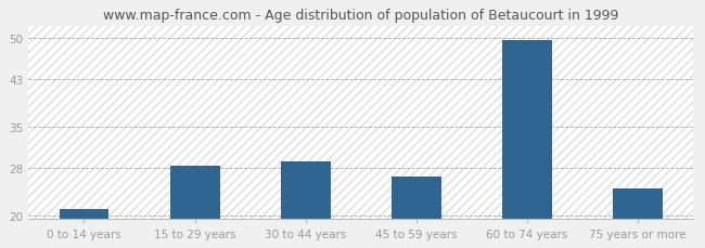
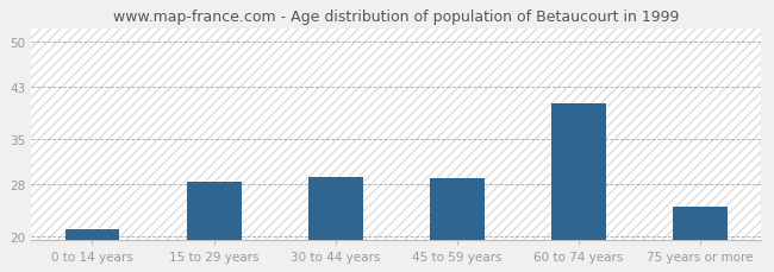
45 to 59 years: 26.6 -> 29.0
60 to 74 years: 49.6 -> 40.5
